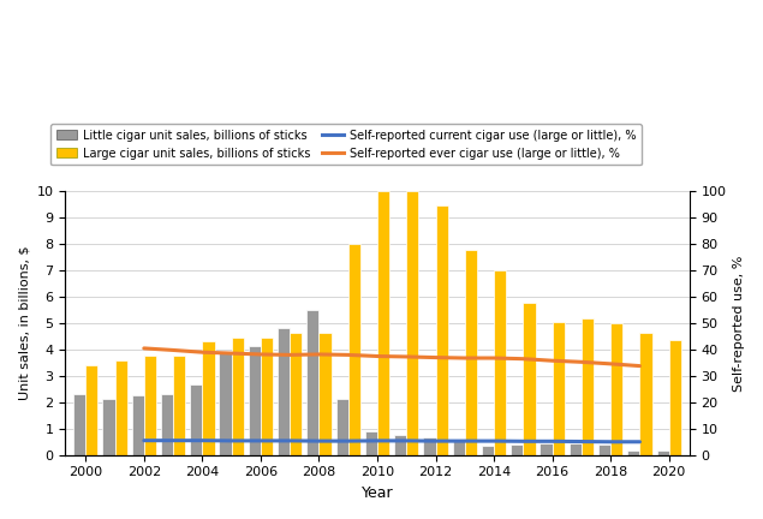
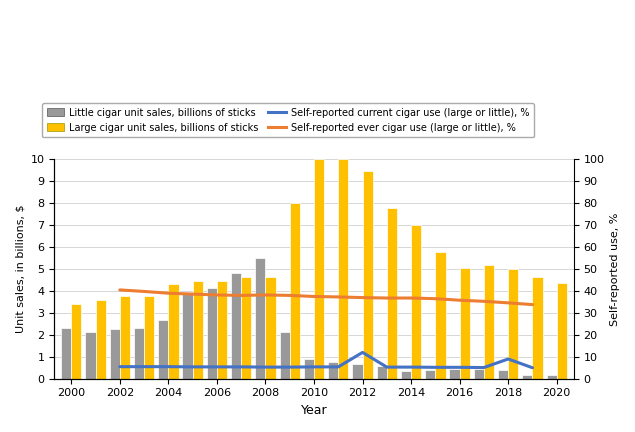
Self-reported current cigar use (large or little), %/2012: 5.3 -> 12.0
Self-reported current cigar use (large or little), %/2018: 5.0 -> 9.0
